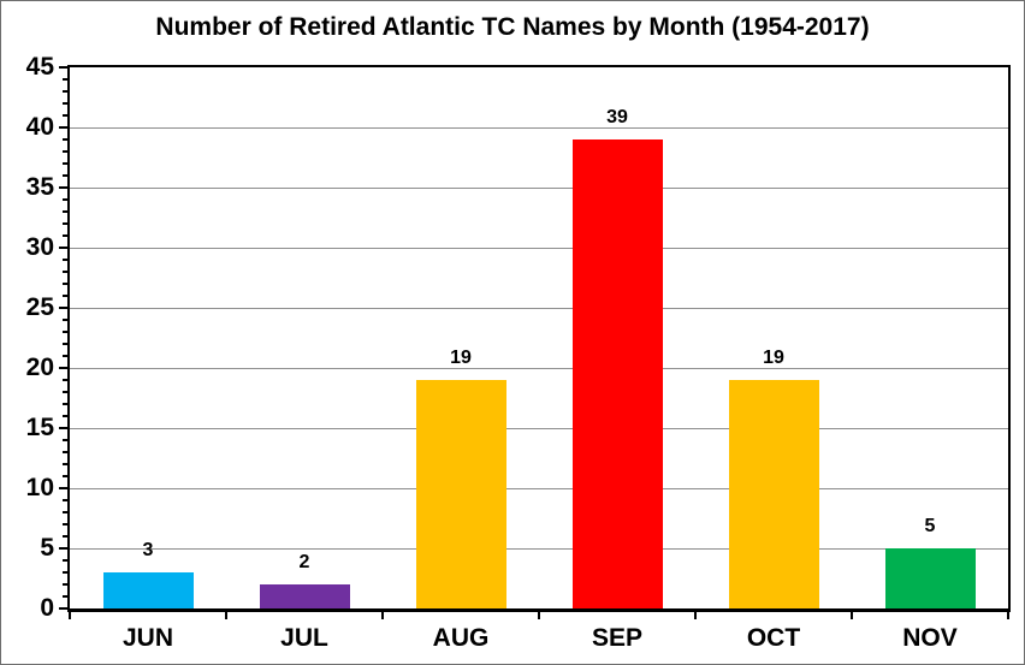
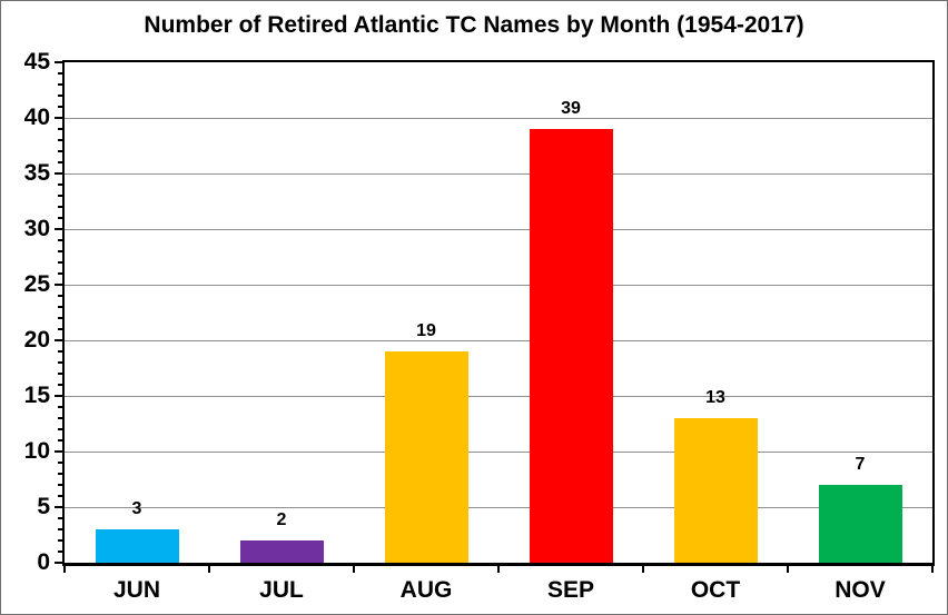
OCT: 19 -> 13
NOV: 5 -> 7
